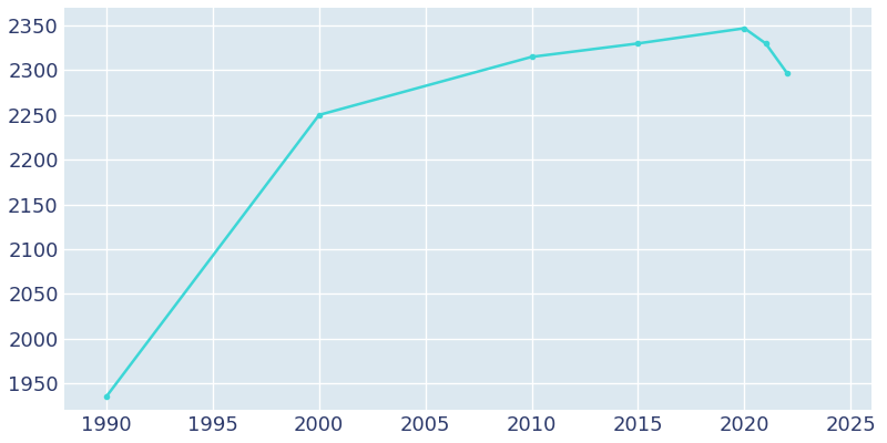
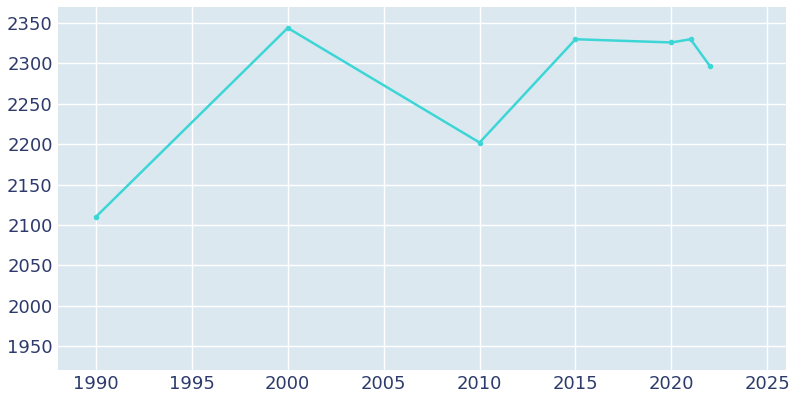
1990: 1935 -> 2110
2000: 2250 -> 2344
2010: 2315 -> 2202
2020: 2347 -> 2326
